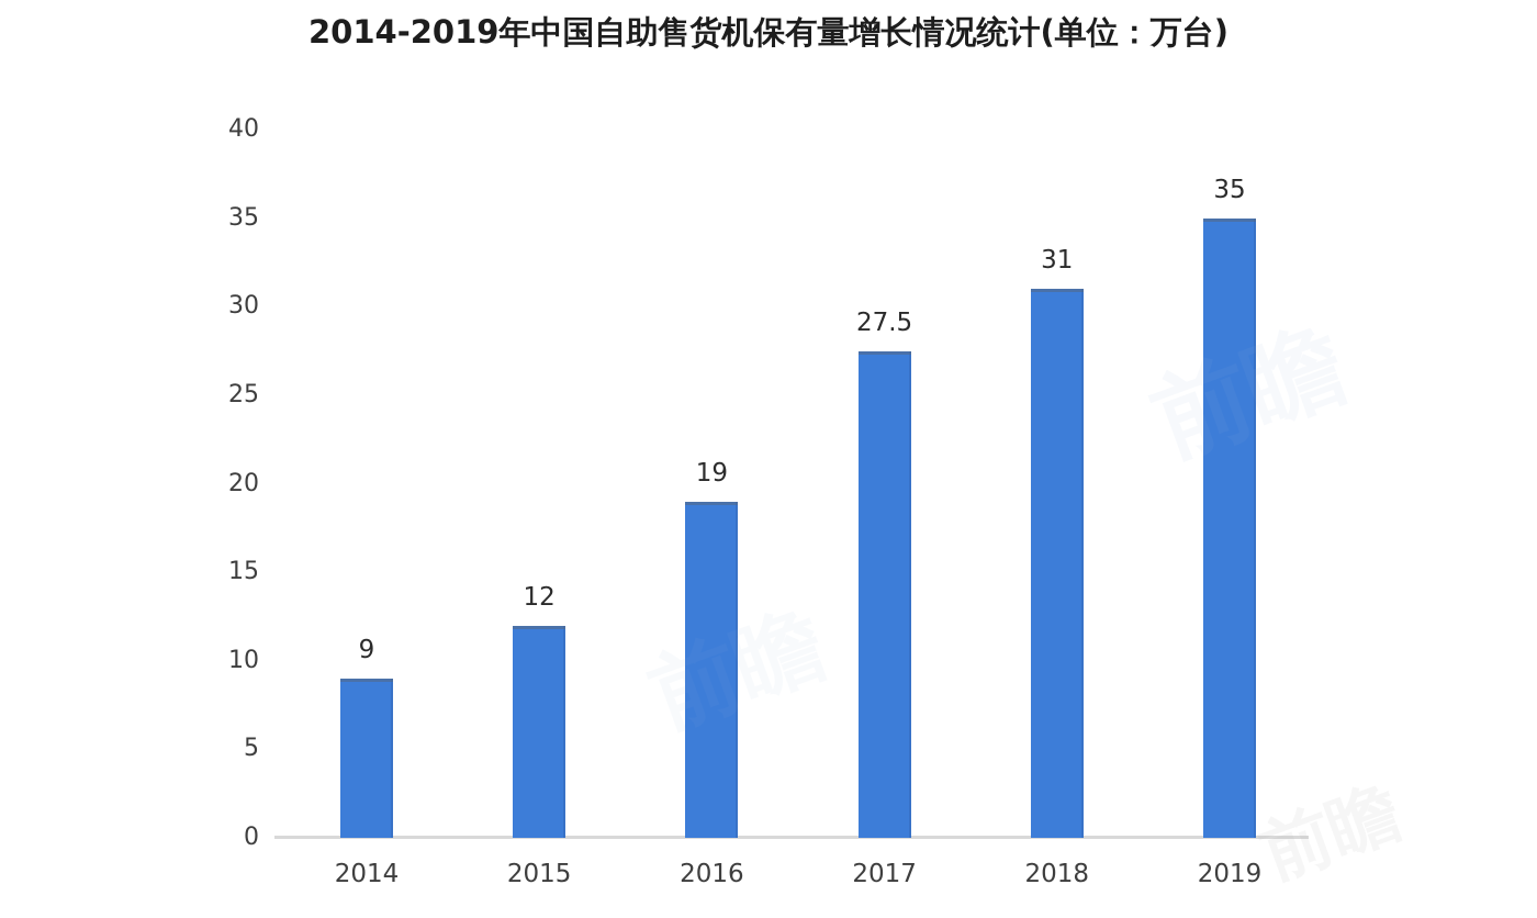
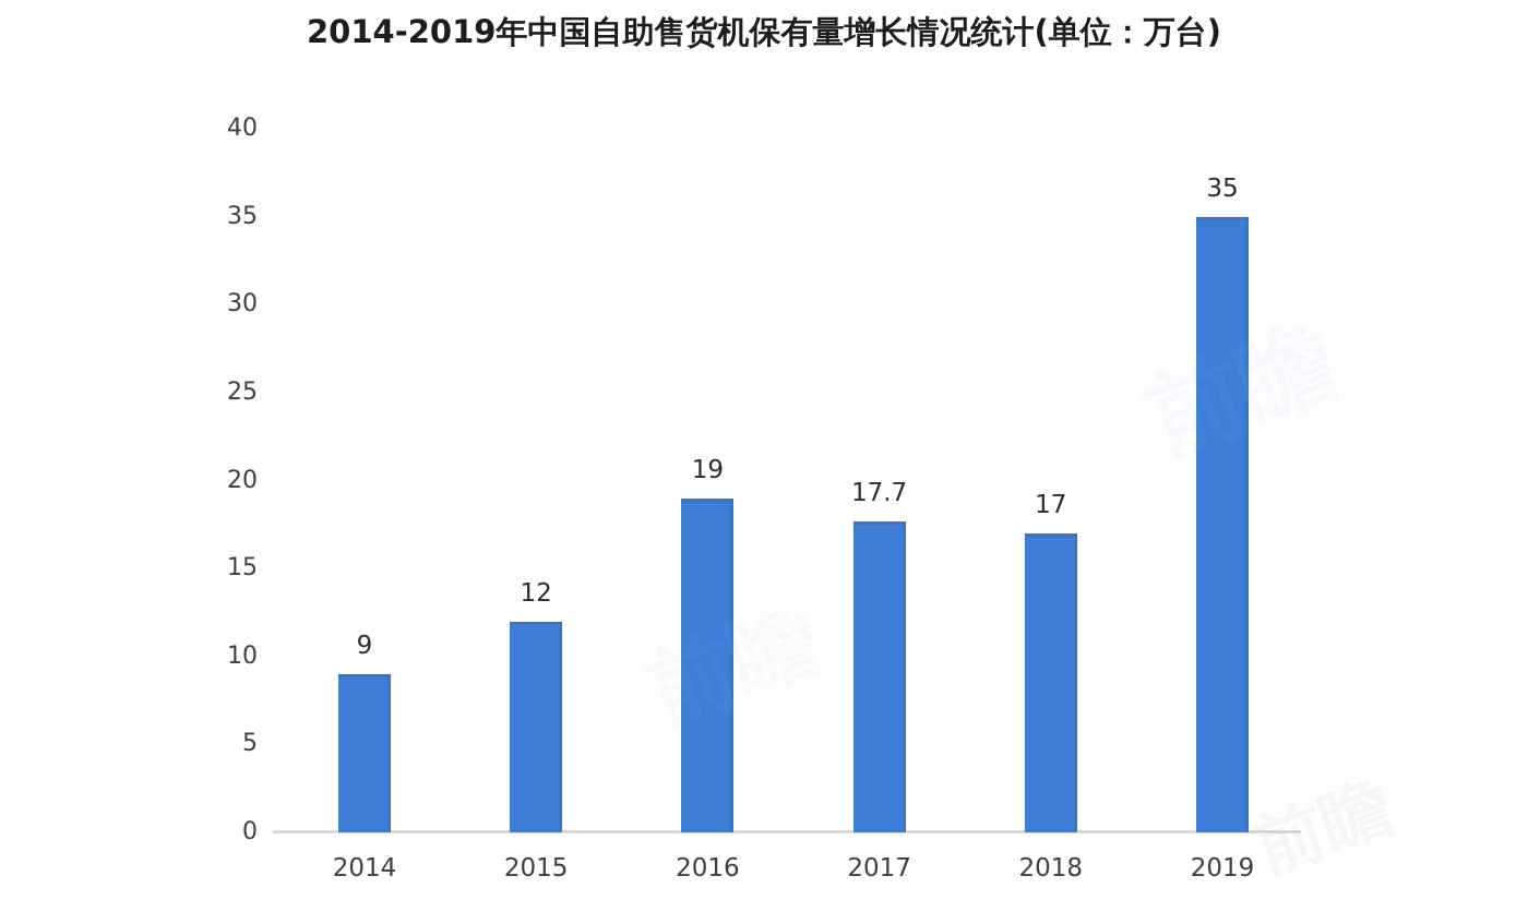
2017: 27.5 -> 17.7
2018: 31 -> 17
